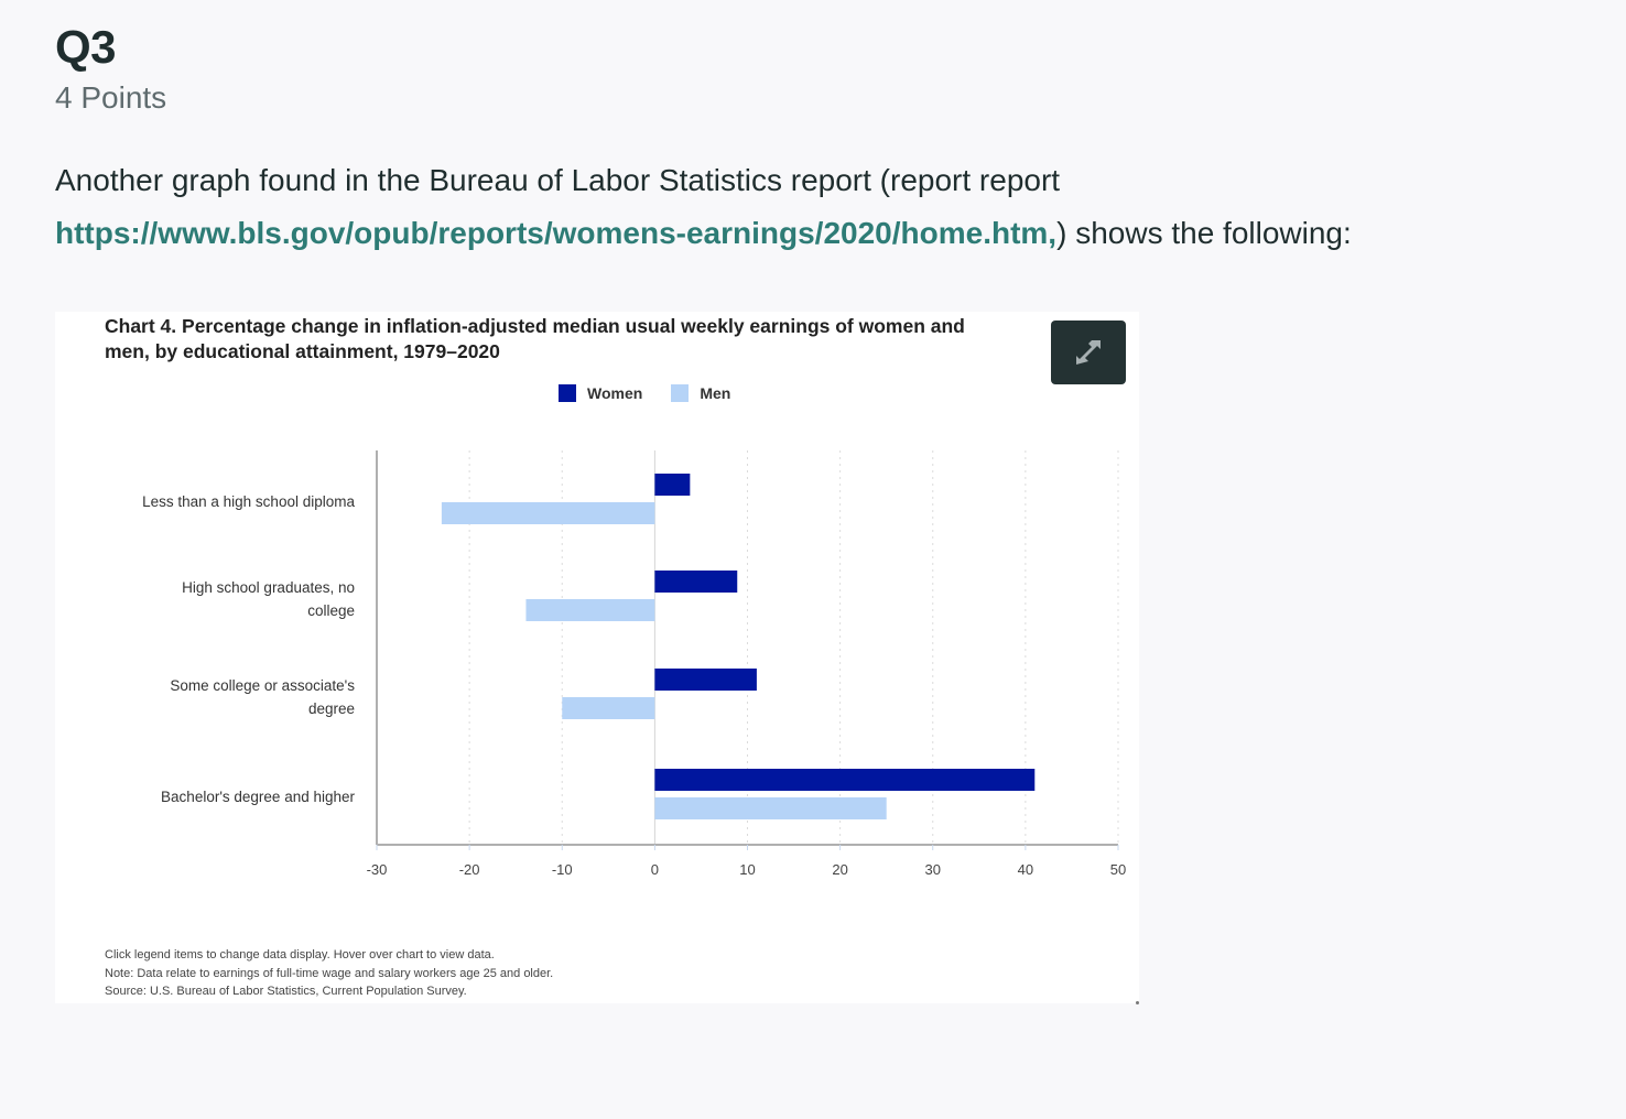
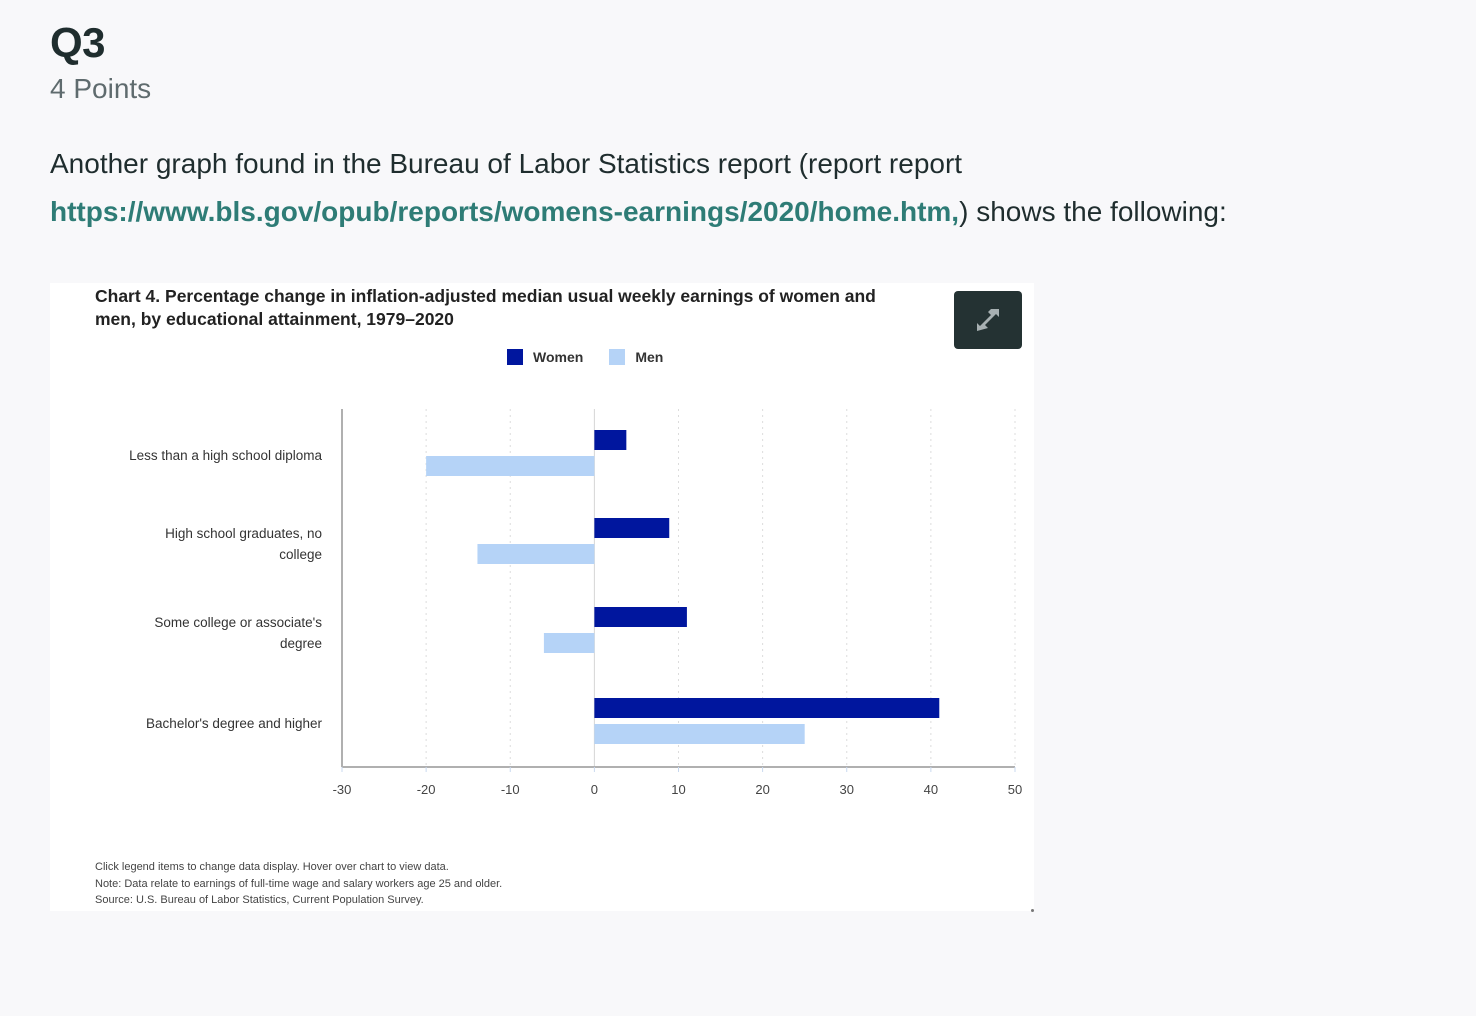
Men/Less than a high school diploma: -23 -> -20
Men/Some college or associate's degree: -10 -> -6
